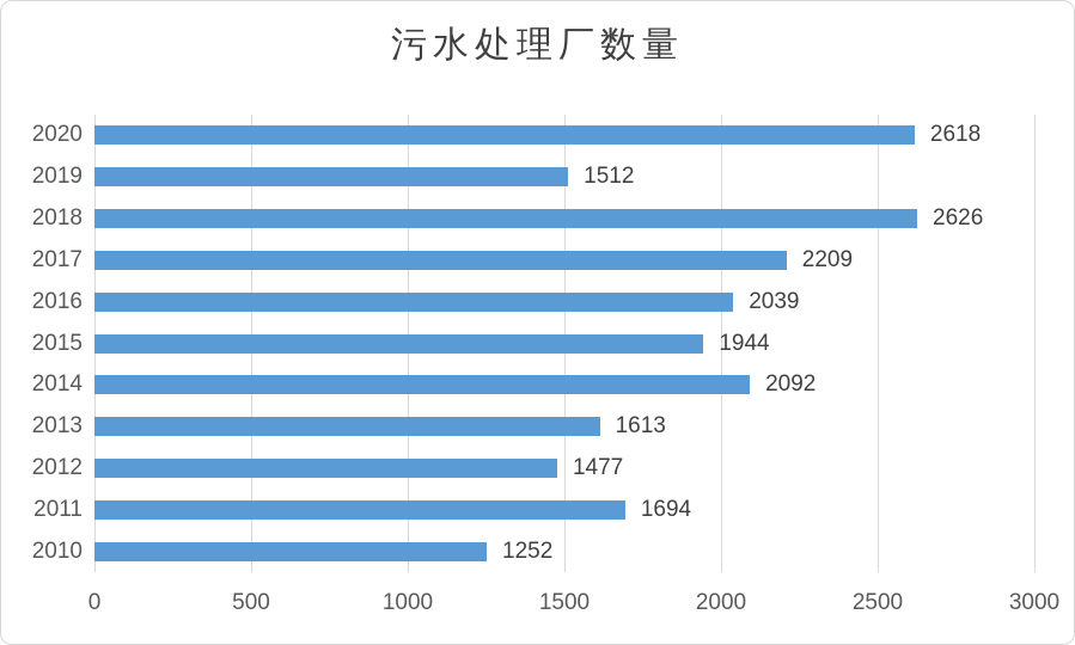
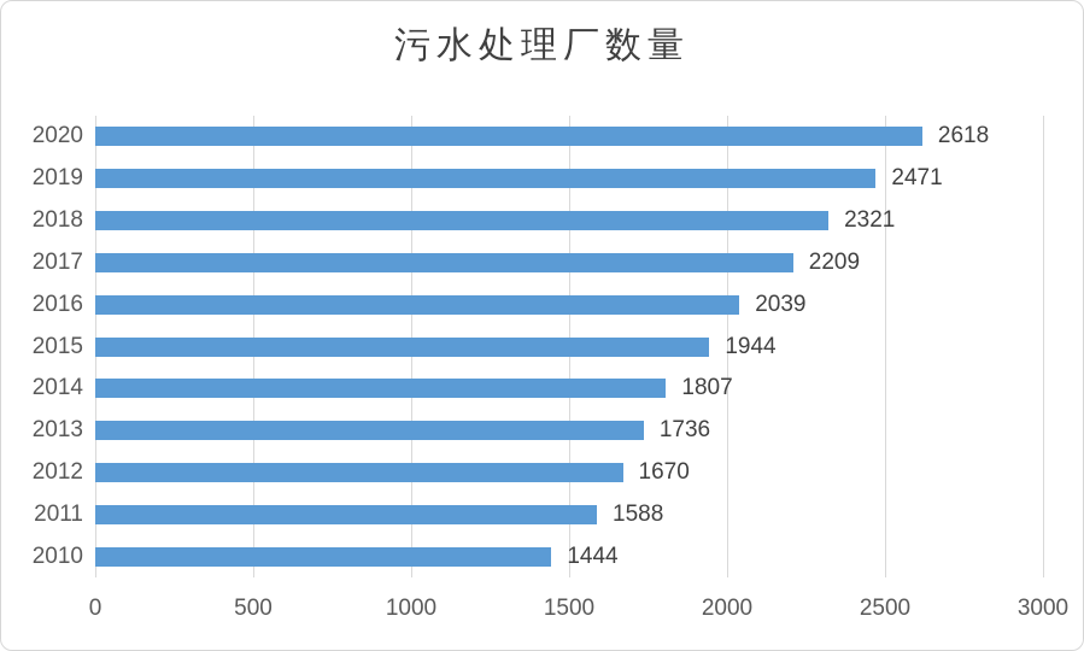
2019: 1512 -> 2471
2018: 2626 -> 2321
2014: 2092 -> 1807
2013: 1613 -> 1736
2012: 1477 -> 1670
2011: 1694 -> 1588
2010: 1252 -> 1444
